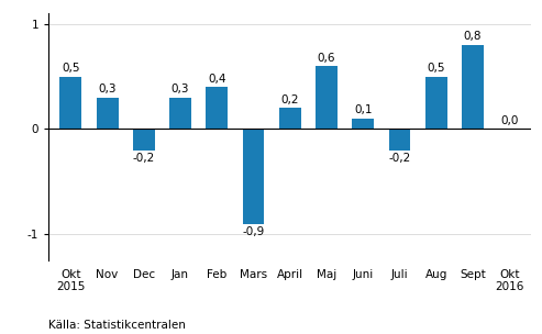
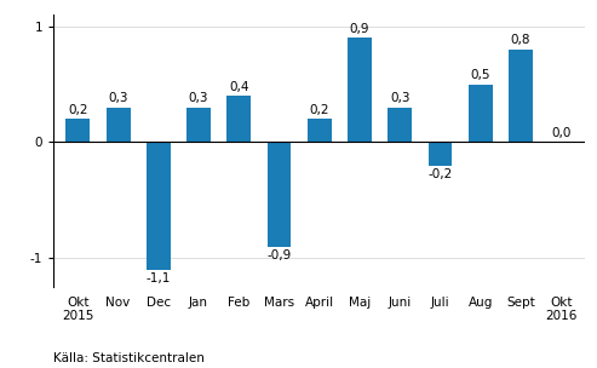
Okt 2015: 0,5 -> 0,2
Dec: -0,2 -> -1,1
Maj: 0,6 -> 0,9
Juni: 0,1 -> 0,3
